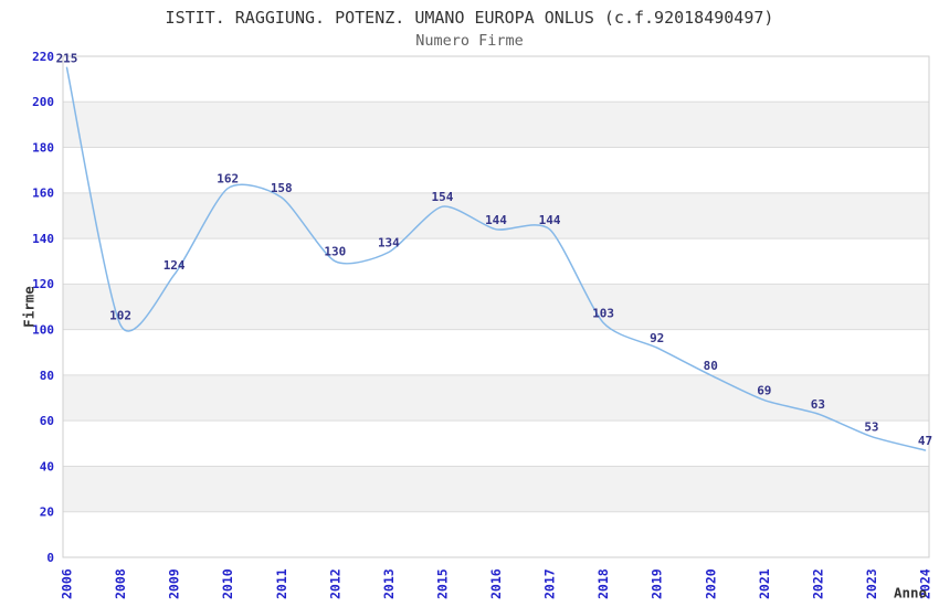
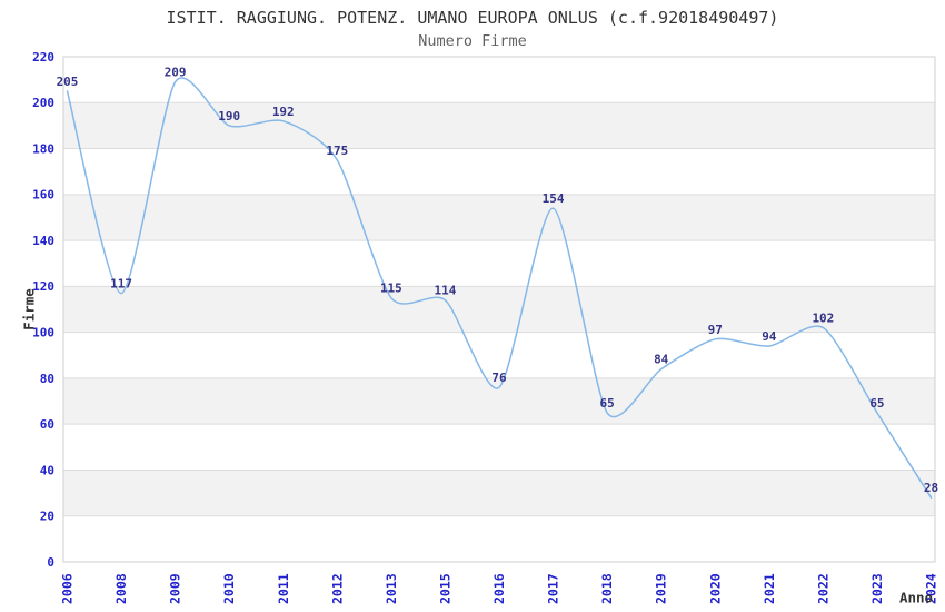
2006: 215 -> 205
2008: 102 -> 117
2009: 124 -> 209
2010: 162 -> 190
2011: 158 -> 192
2012: 130 -> 175
2013: 134 -> 115
2015: 154 -> 114
2016: 144 -> 76
2017: 144 -> 154
2018: 103 -> 65
2019: 92 -> 84
2020: 80 -> 97
2021: 69 -> 94
2022: 63 -> 102
2023: 53 -> 65
2024: 47 -> 28
